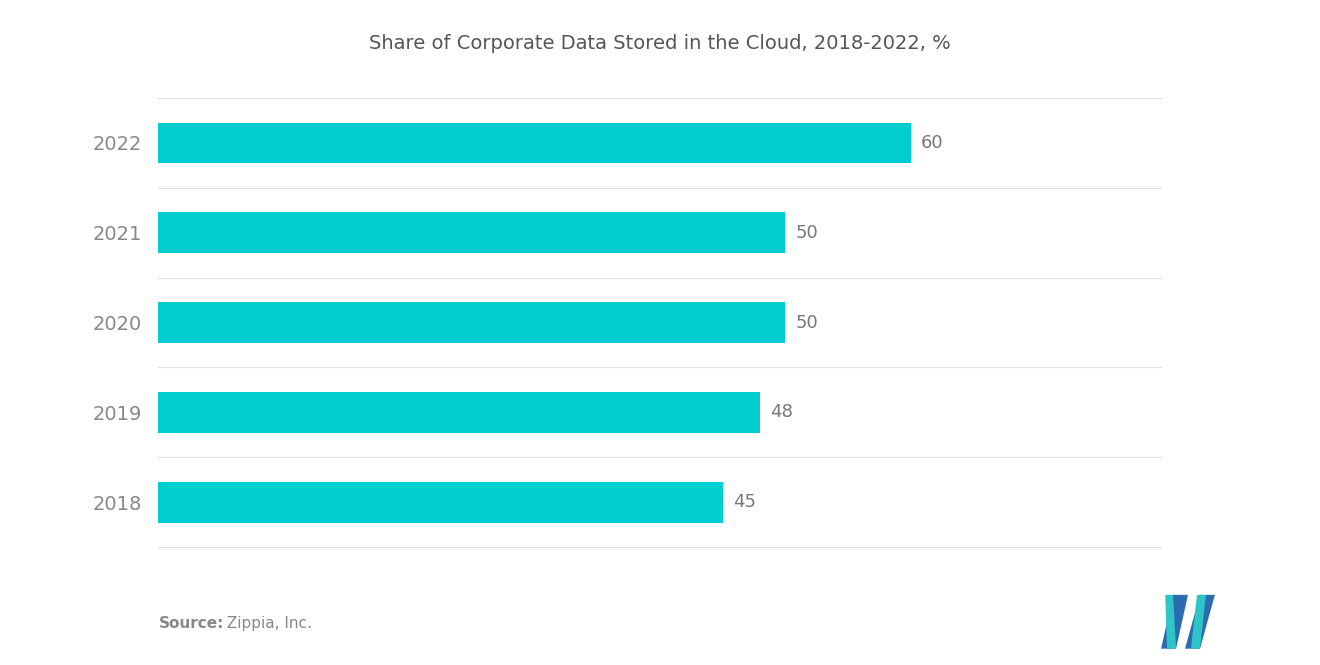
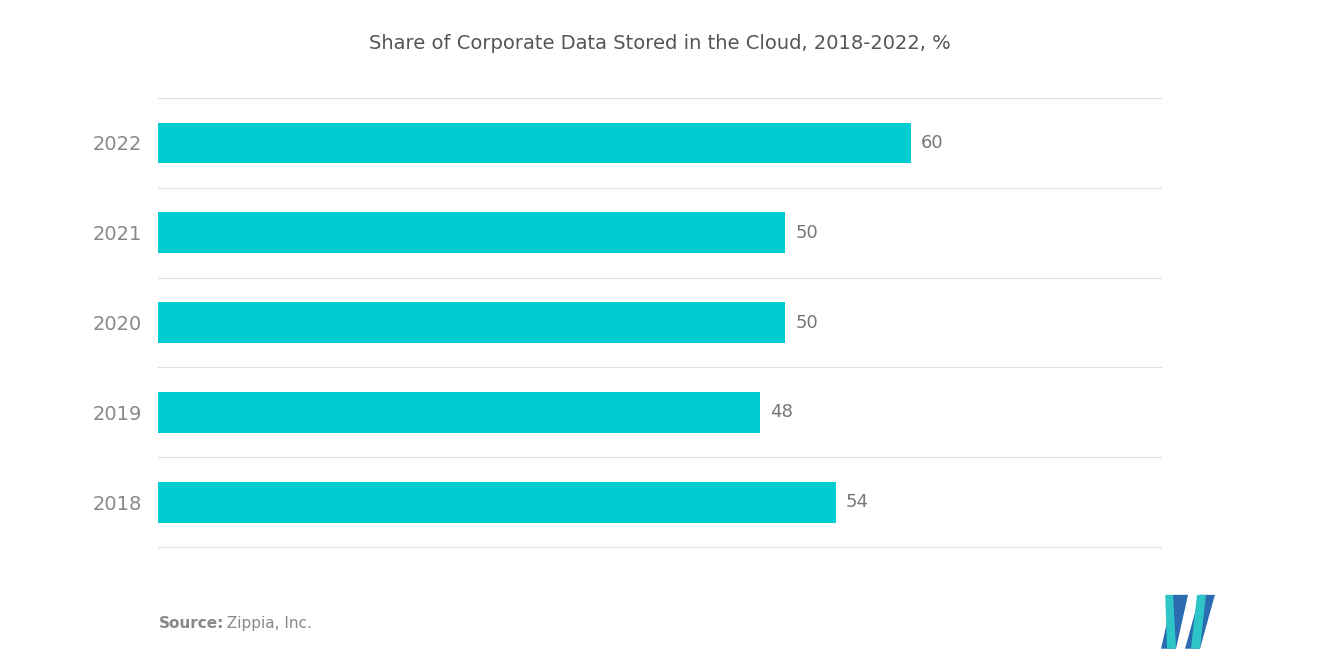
2018: 45 -> 54
